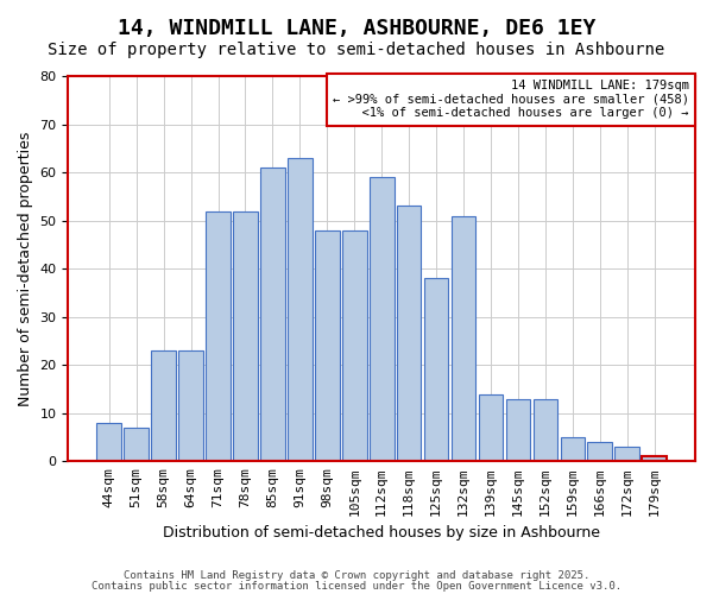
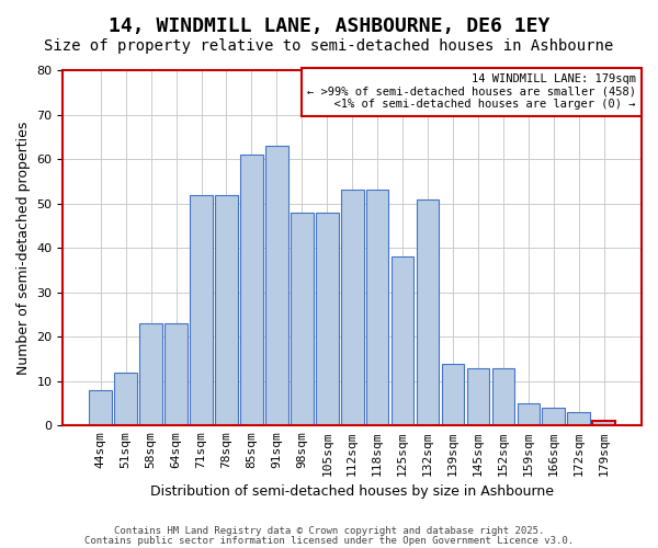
51sqm: 7 -> 12
112sqm: 59 -> 53
